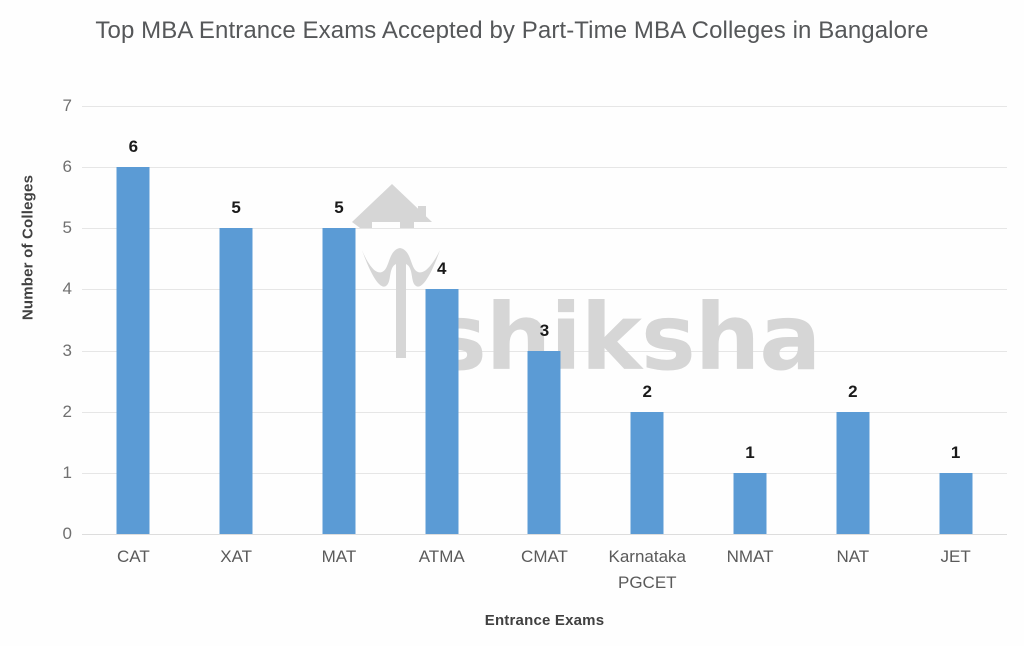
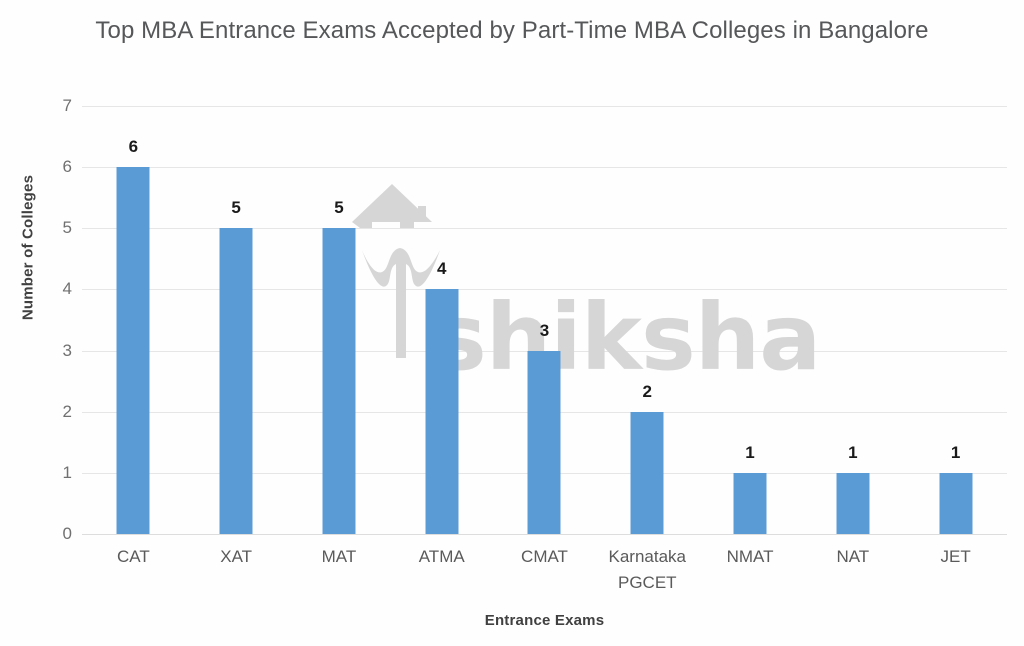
NAT: 2 -> 1
